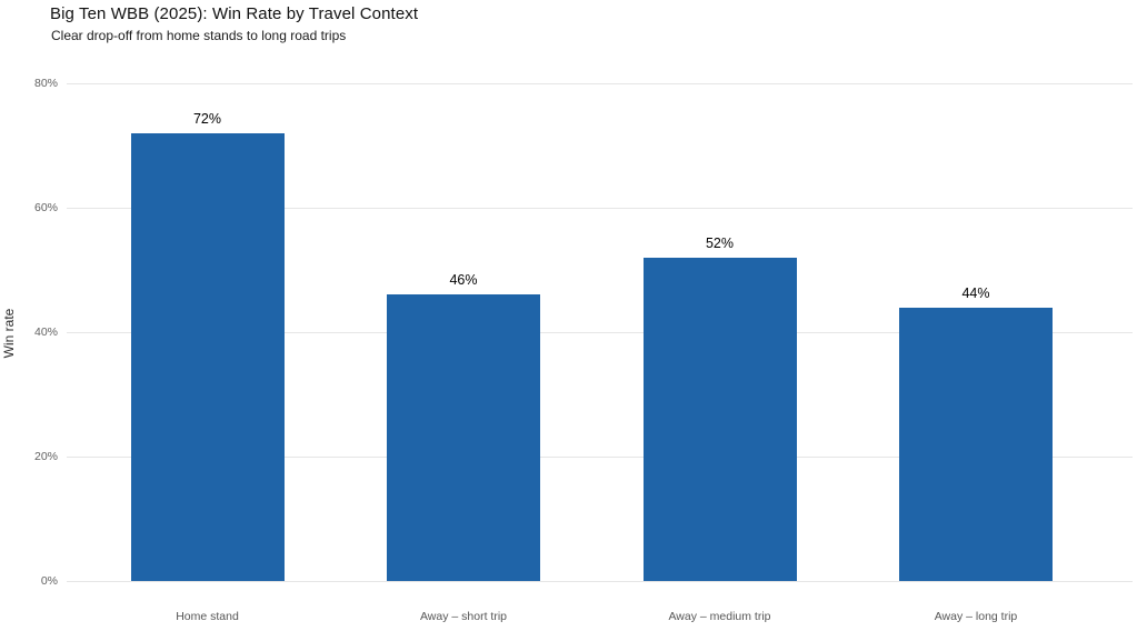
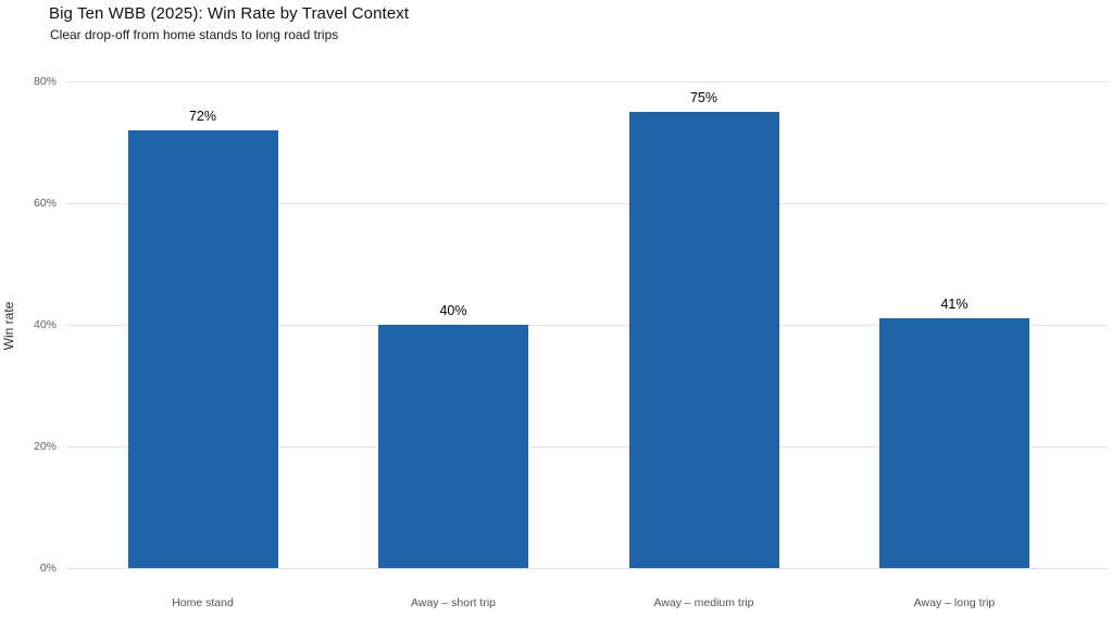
Away – short trip: 46% -> 40%
Away – medium trip: 52% -> 75%
Away – long trip: 44% -> 41%
